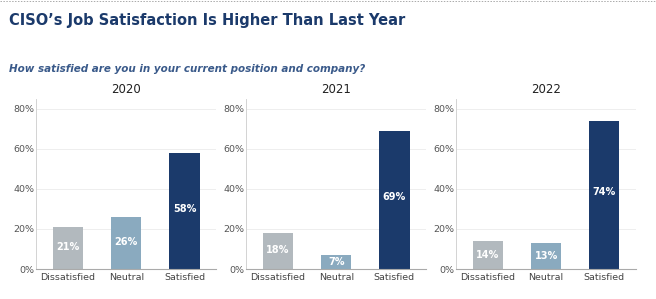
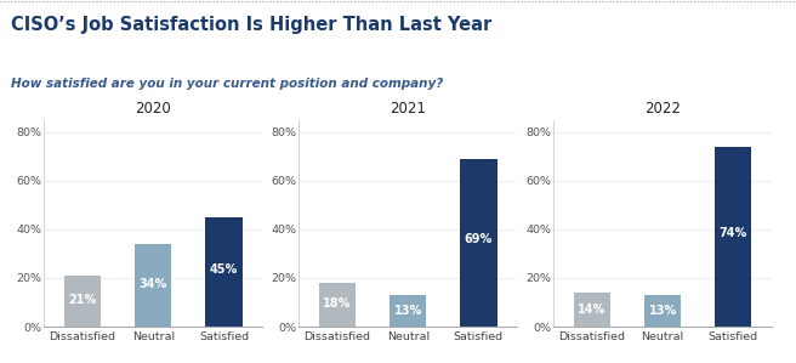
2020/Neutral: 26% -> 34%
2020/Satisfied: 58% -> 45%
2021/Neutral: 7% -> 13%
